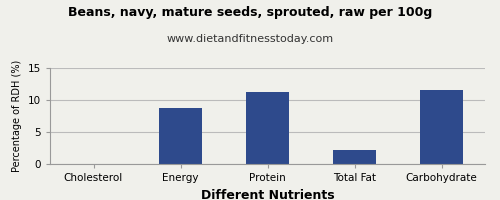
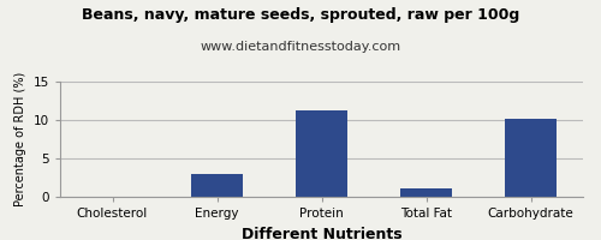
Energy: 8.8 -> 3.0
Total Fat: 2.2 -> 1.1
Carbohydrate: 11.6 -> 10.1
